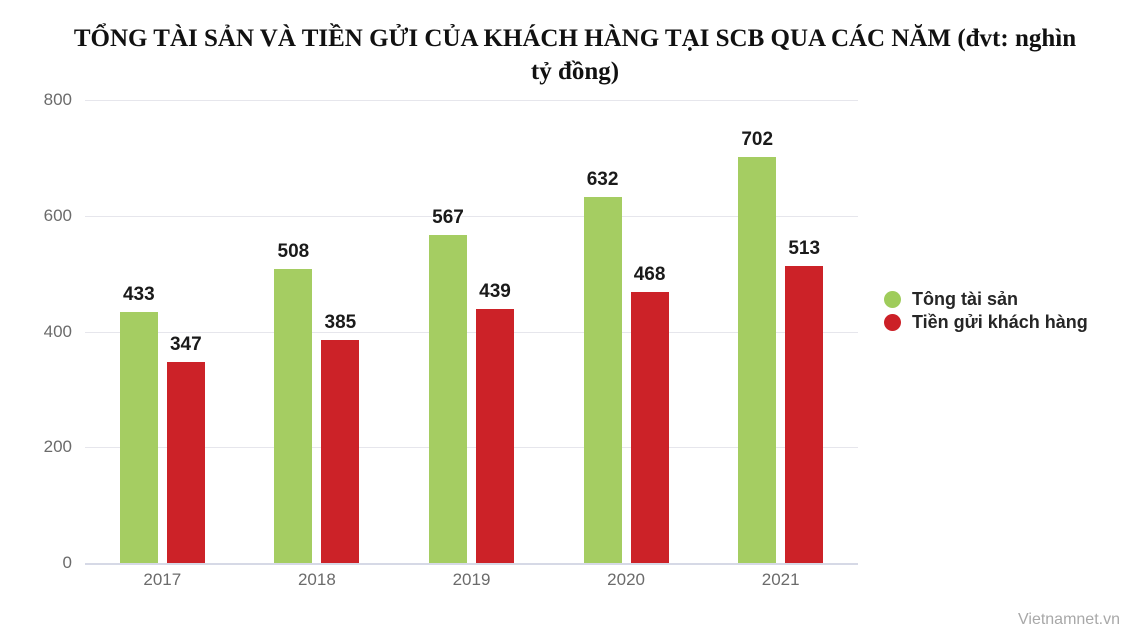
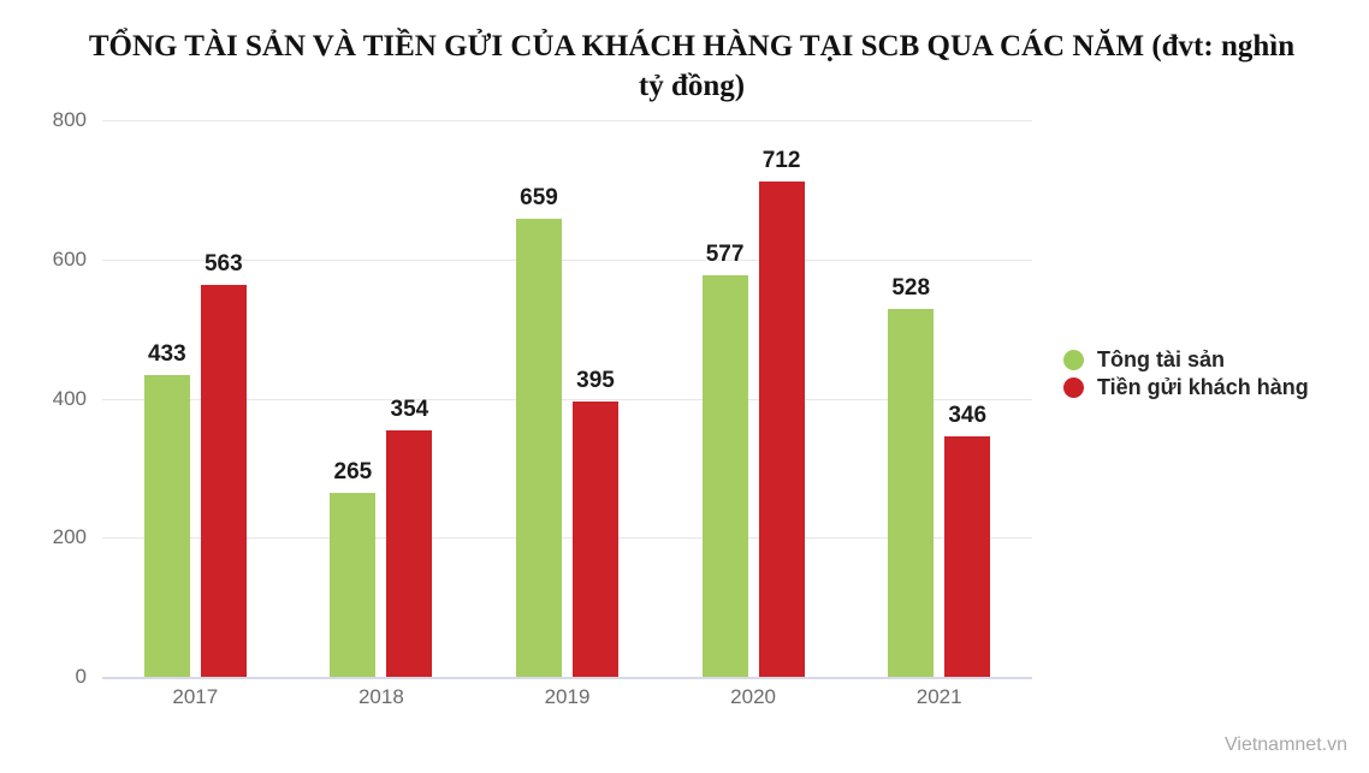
Tiền gửi khách hàng/2017: 347 -> 563
Tông tài sản/2018: 508 -> 265
Tiền gửi khách hàng/2018: 385 -> 354
Tông tài sản/2019: 567 -> 659
Tiền gửi khách hàng/2019: 439 -> 395
Tông tài sản/2020: 632 -> 577
Tiền gửi khách hàng/2020: 468 -> 712
Tông tài sản/2021: 702 -> 528
Tiền gửi khách hàng/2021: 513 -> 346
